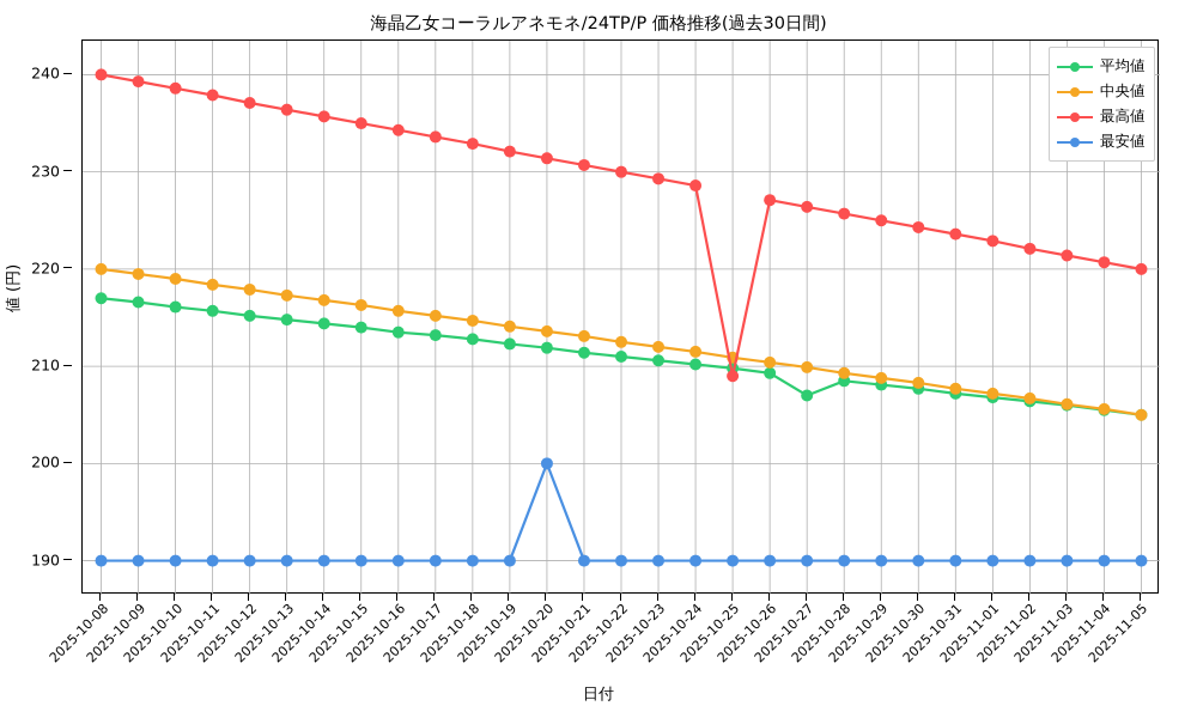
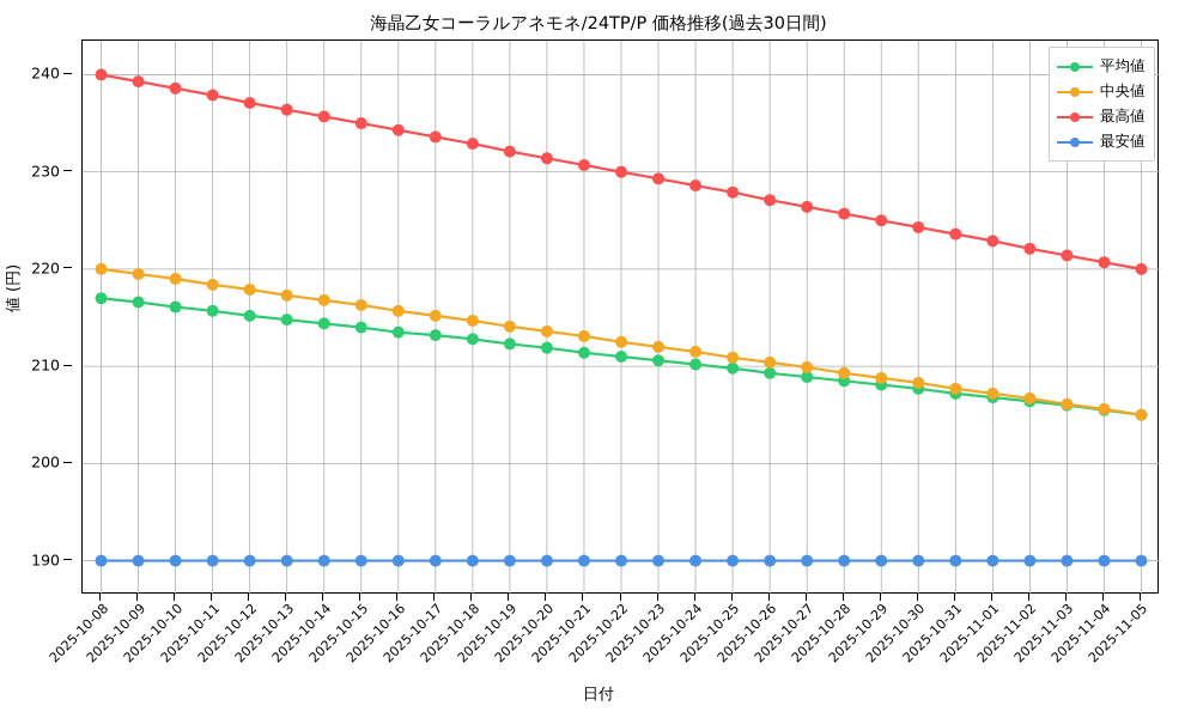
最安値/2025-10-20: 200 -> 190
最高値/2025-10-25: 209 -> 228
平均値/2025-10-27: 207 -> 209
